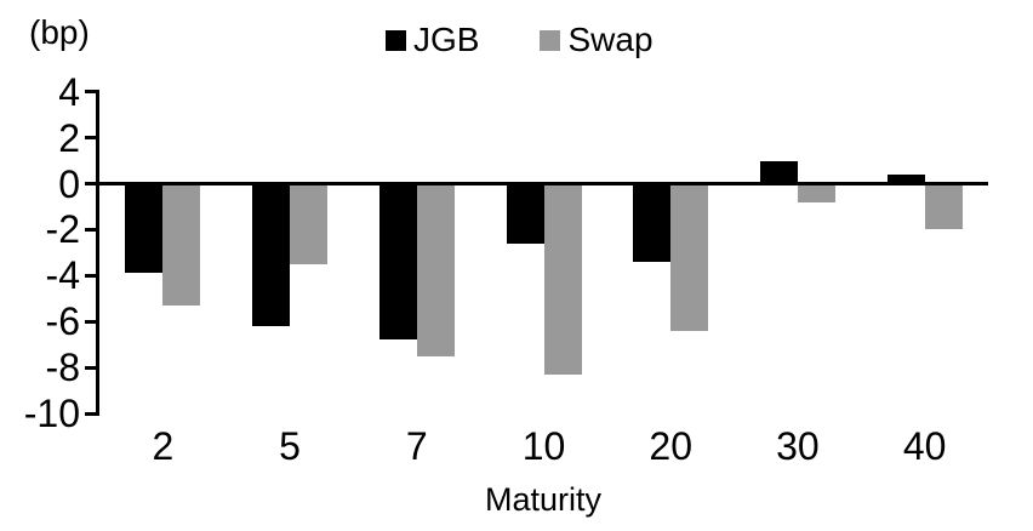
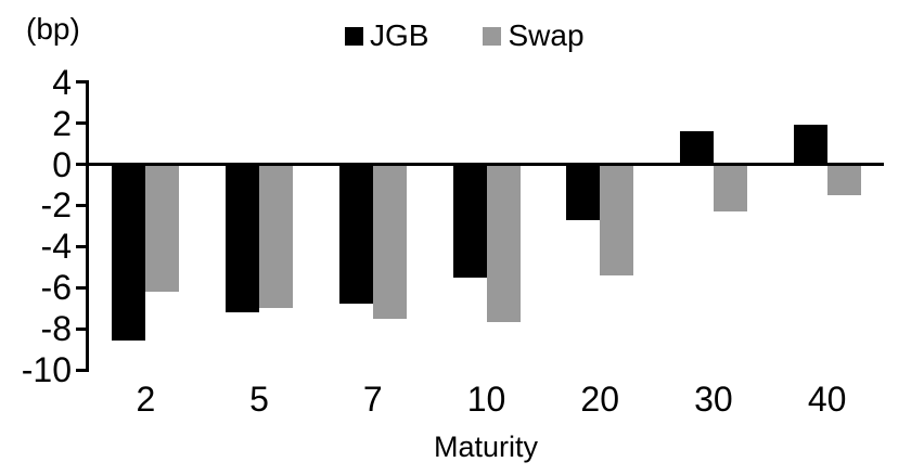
JGB/2: -3.9 -> -8.6
Swap/2: -5.3 -> -6.2
JGB/5: -6.2 -> -7.2
Swap/5: -3.5 -> -7.0
JGB/10: -2.6 -> -5.5
Swap/10: -8.3 -> -7.7
JGB/20: -3.4 -> -2.7
Swap/20: -6.4 -> -5.4
JGB/30: 1.0 -> 1.6
Swap/30: -0.8 -> -2.3
JGB/40: 0.4 -> 1.9
Swap/40: -2.0 -> -1.5
